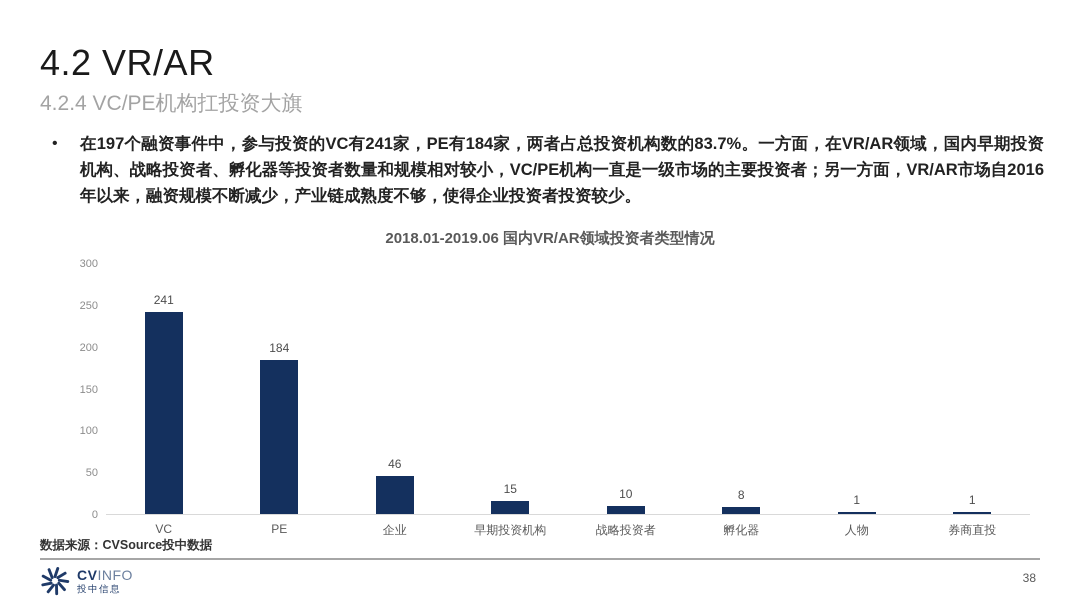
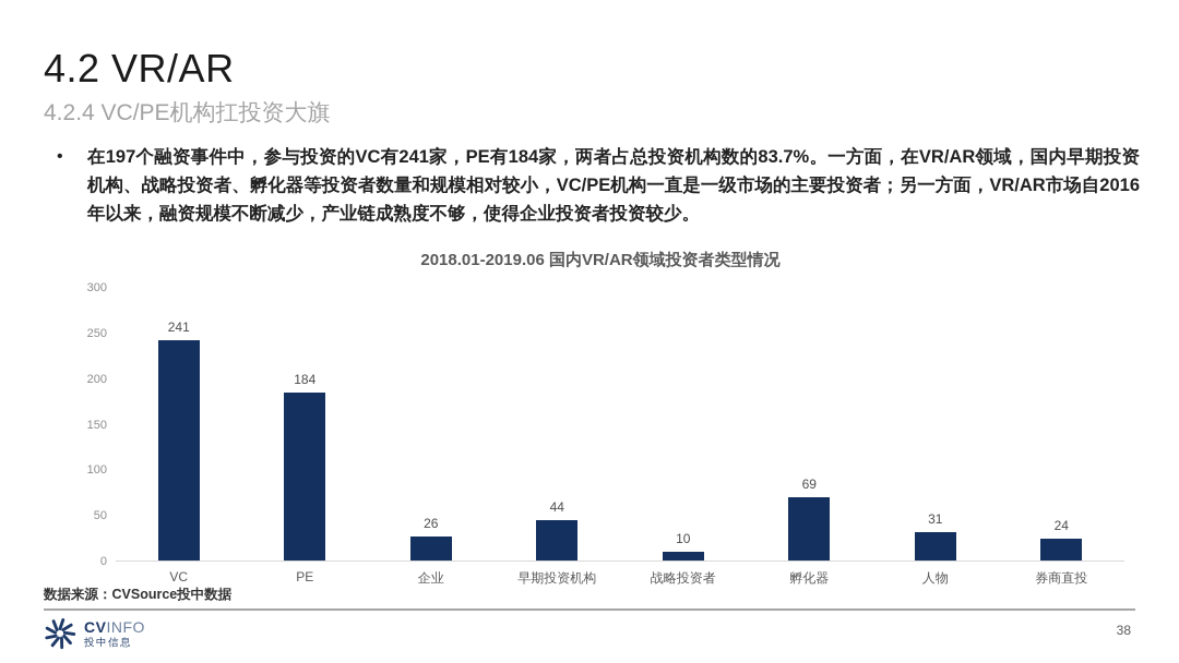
企业: 46 -> 26
早期投资机构: 15 -> 44
孵化器: 8 -> 69
人物: 1 -> 31
券商直投: 1 -> 24
